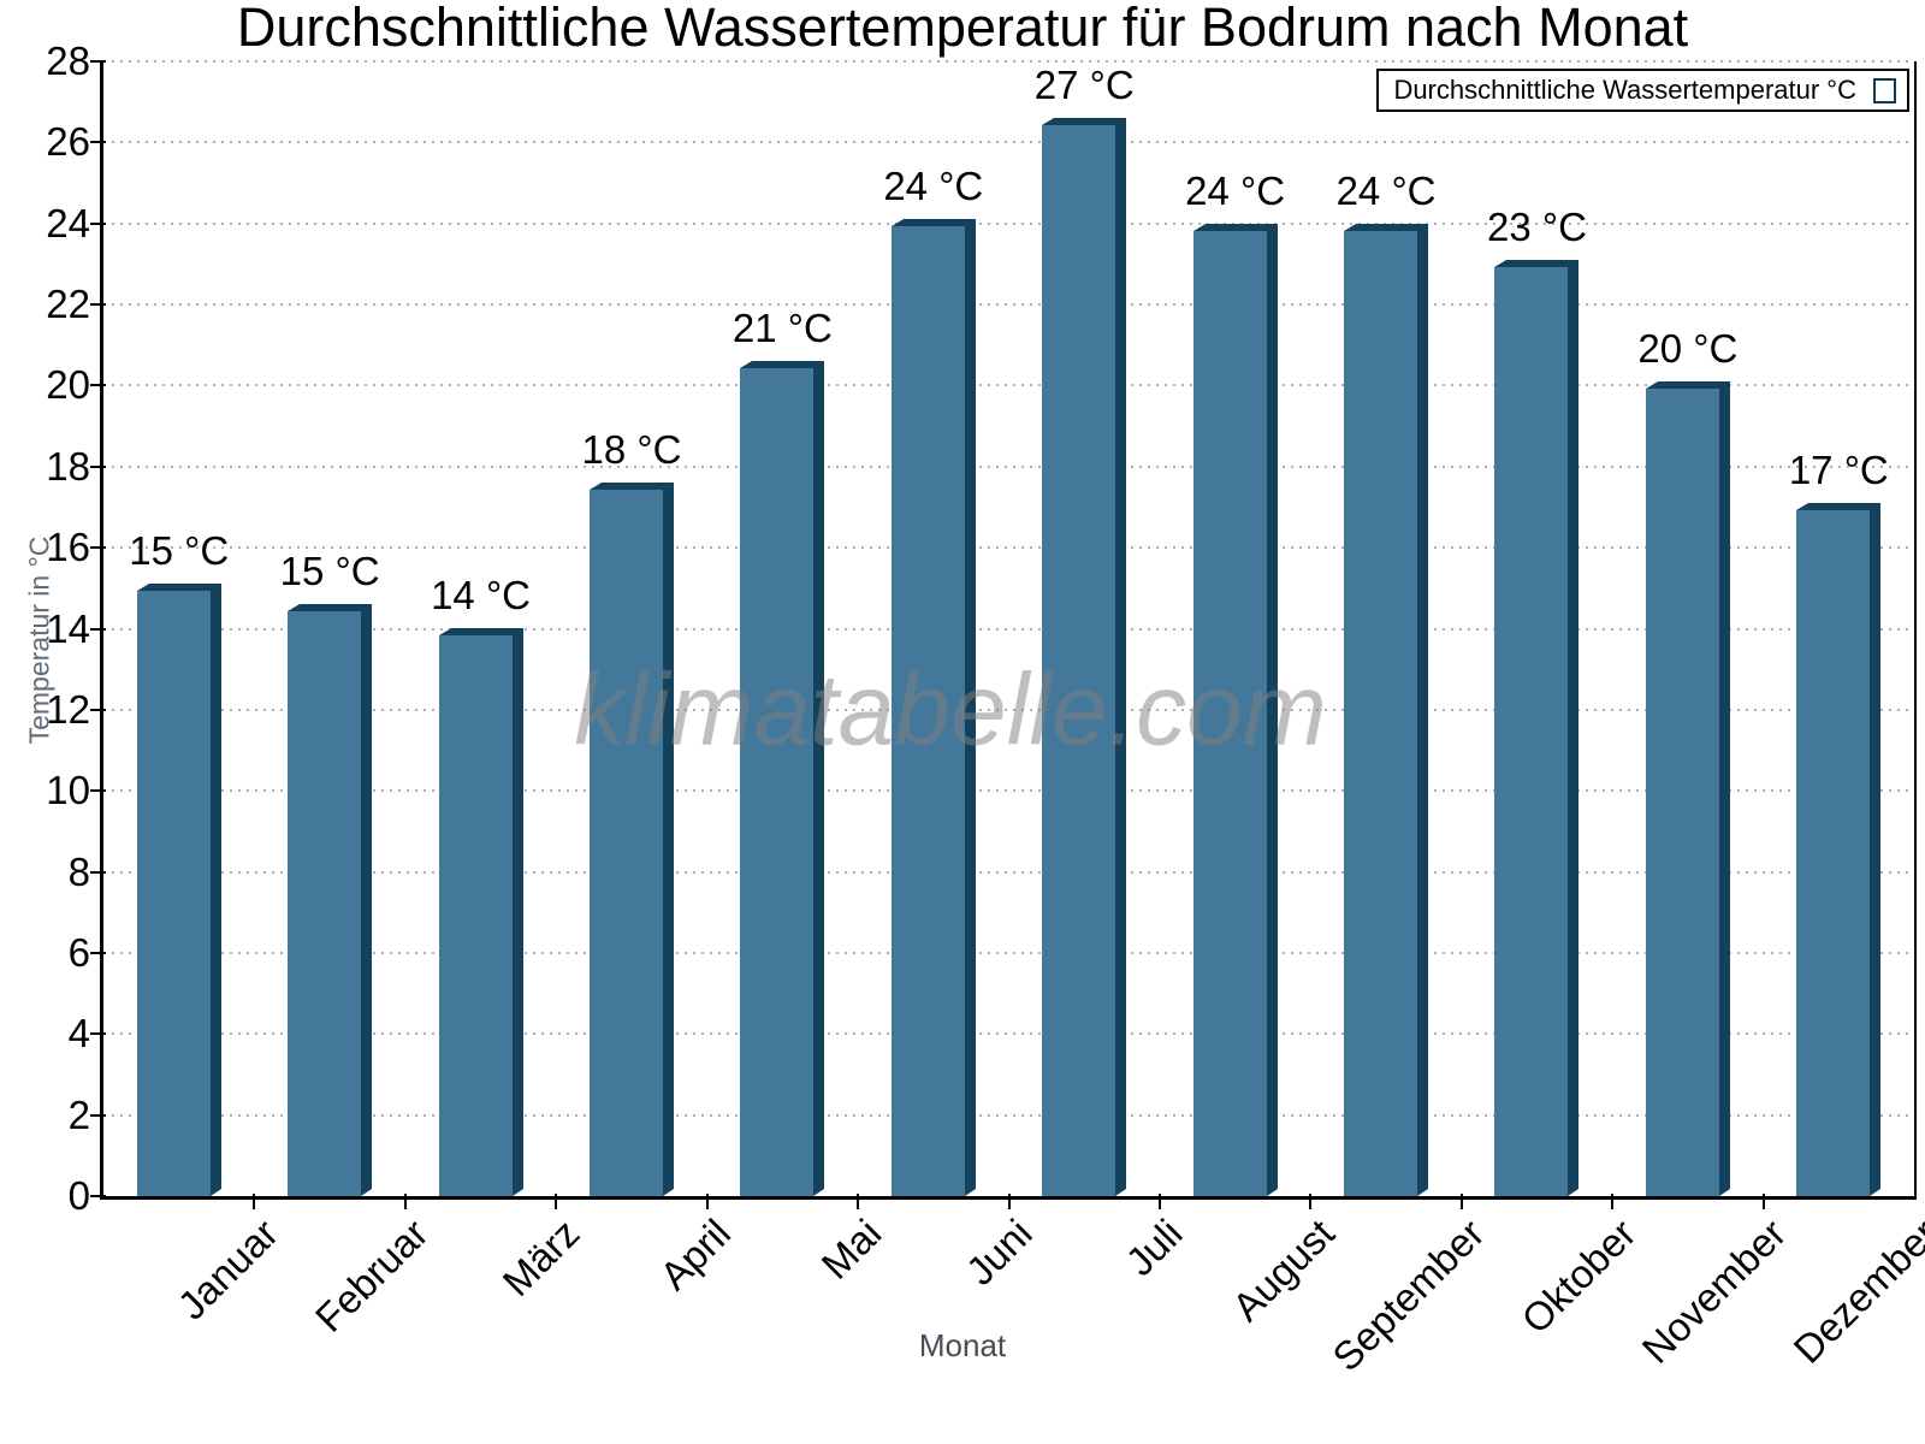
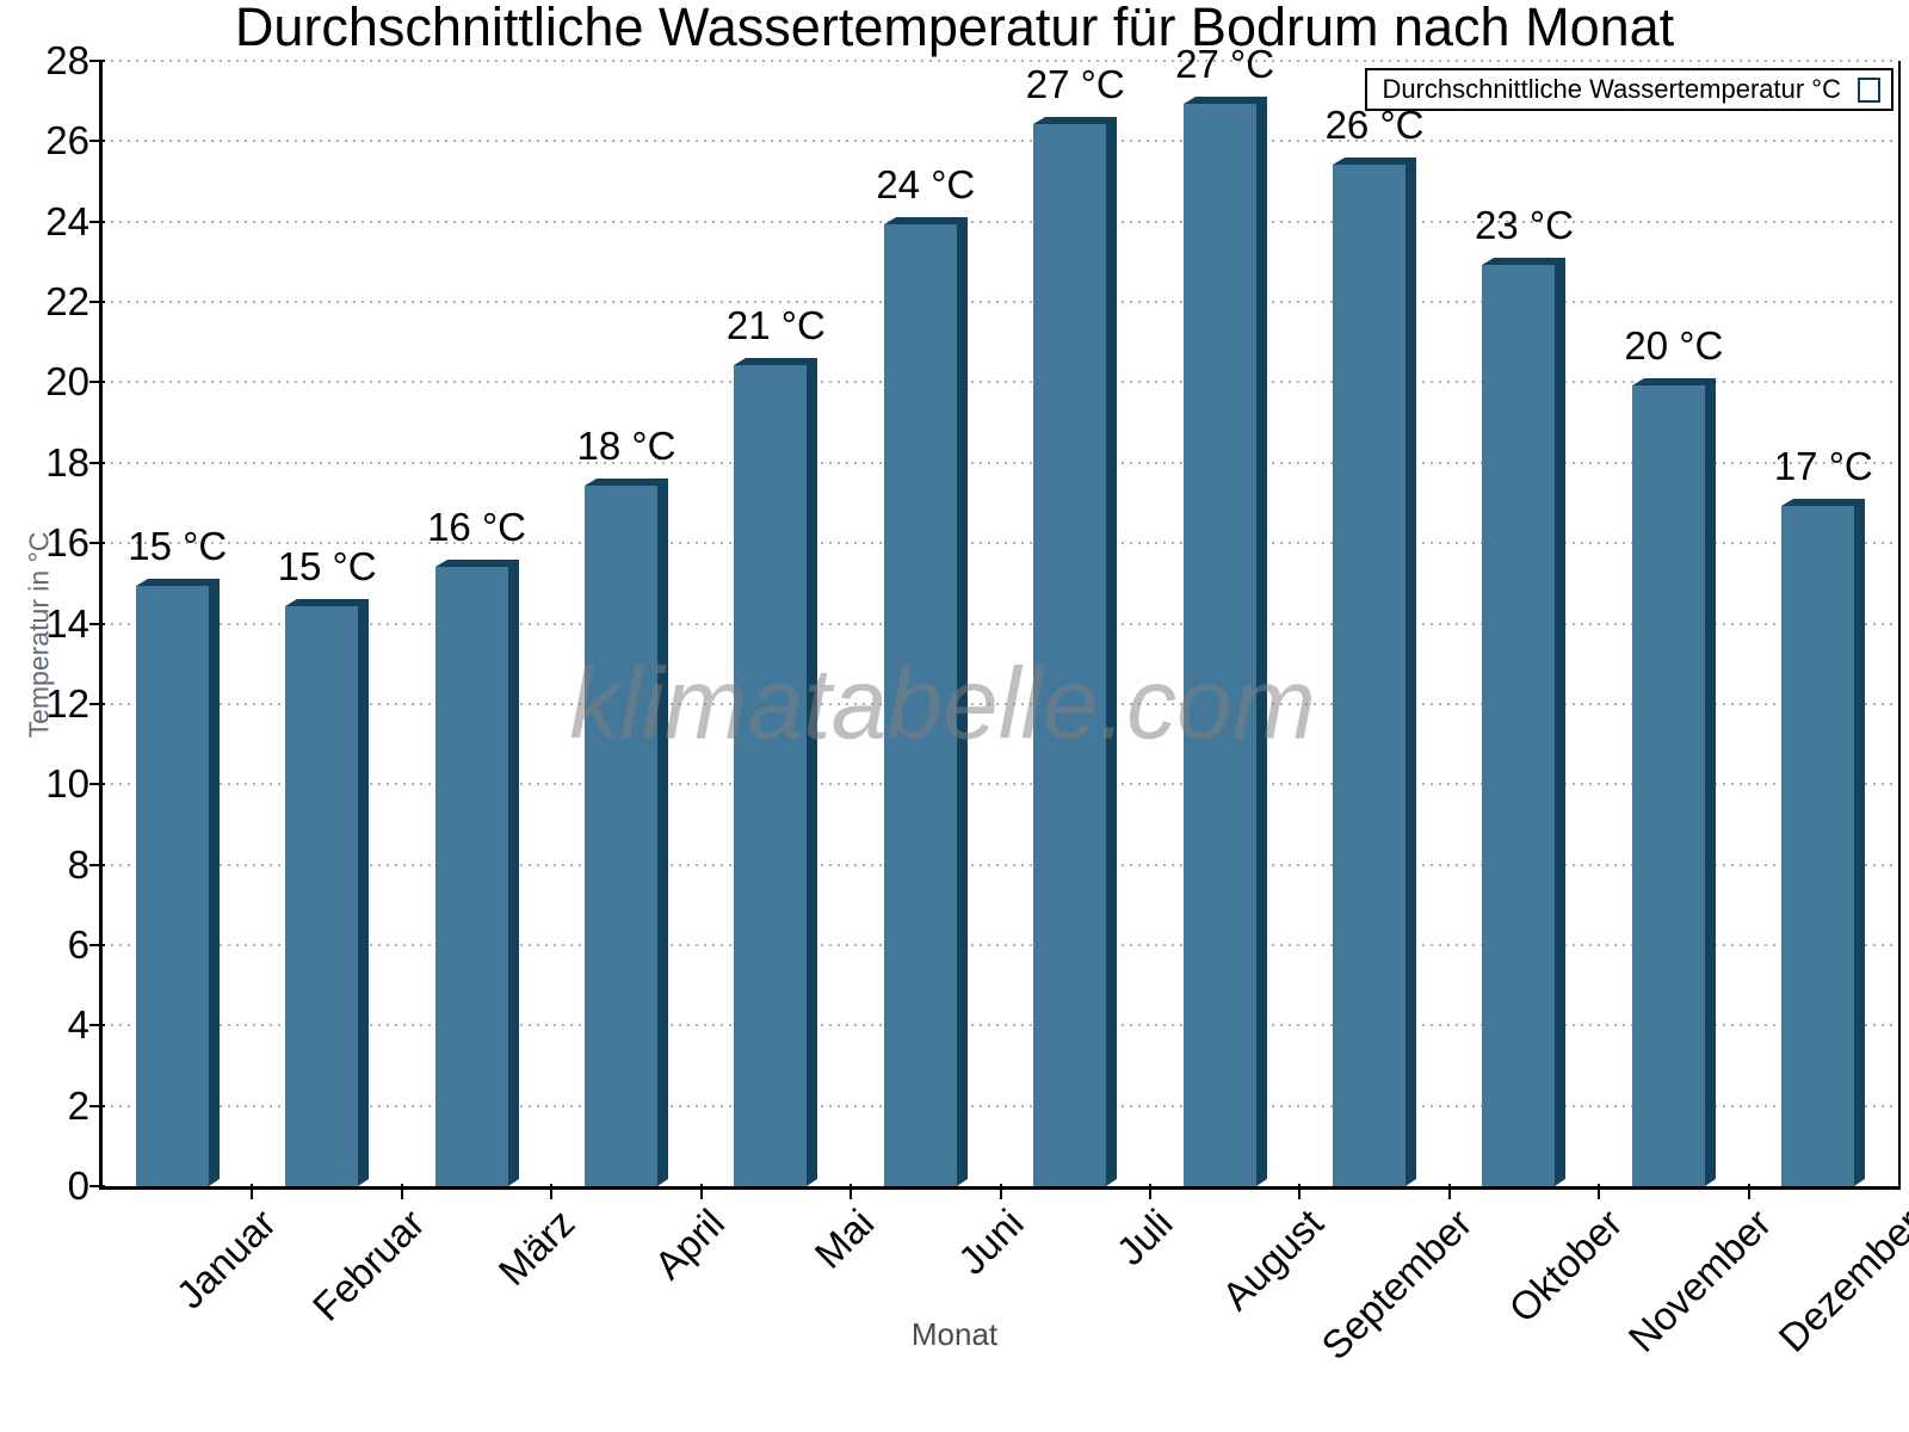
März: 14 -> 16
August: 24 -> 27
September: 24 -> 26
